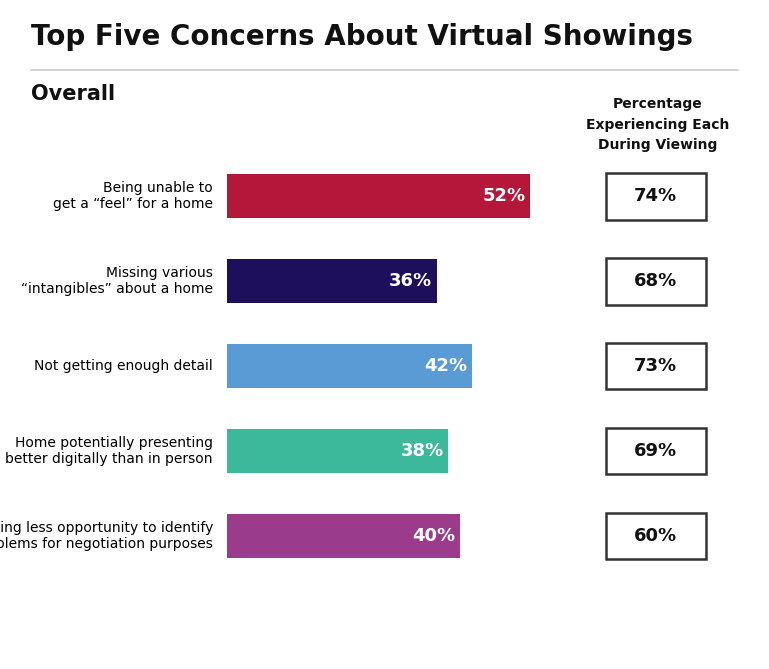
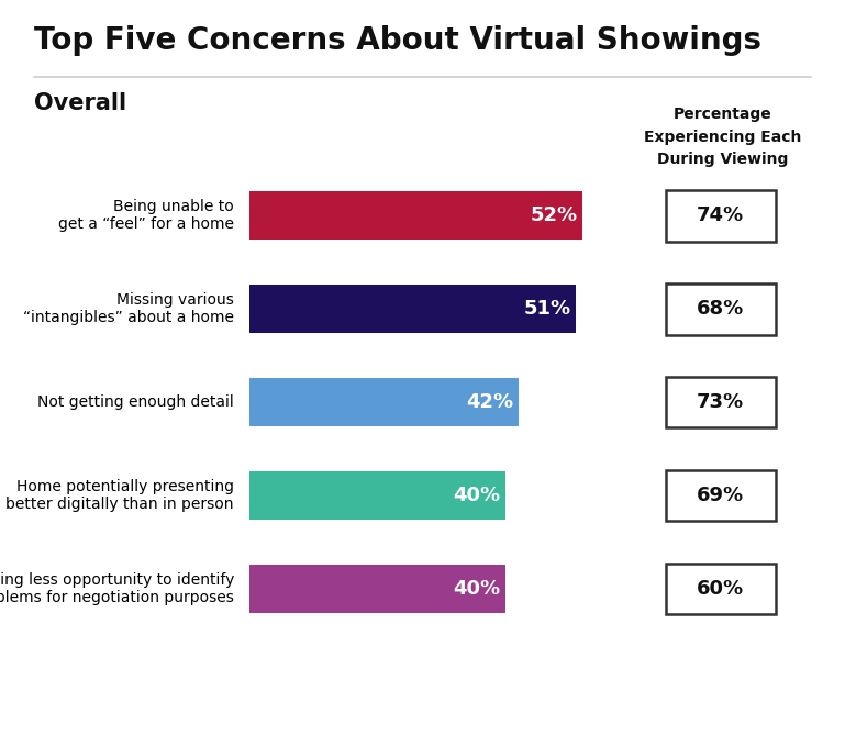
Missing various “intangibles” about a home: 36% -> 51%
Home potentially presenting better digitally than in person: 38% -> 40%
